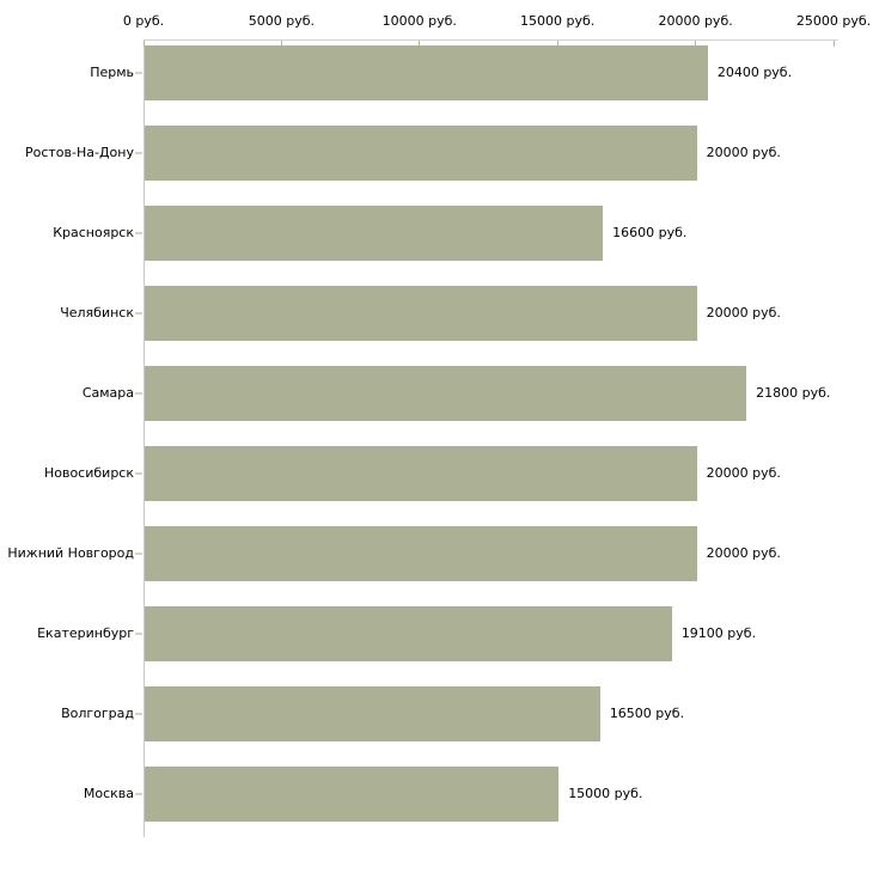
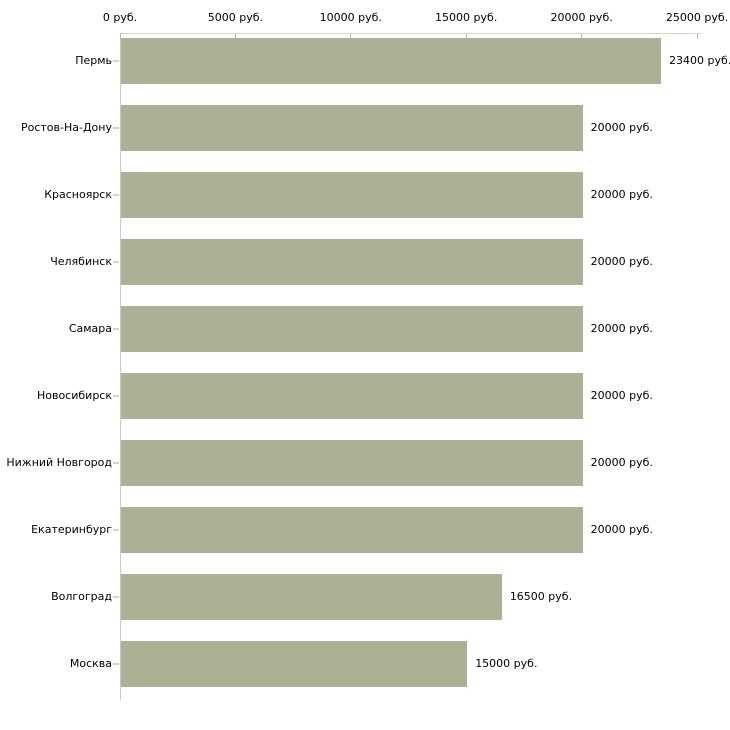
Пермь: 20400 -> 23400
Красноярск: 16600 -> 20000
Самара: 21800 -> 20000
Екатеринбург: 19100 -> 20000
